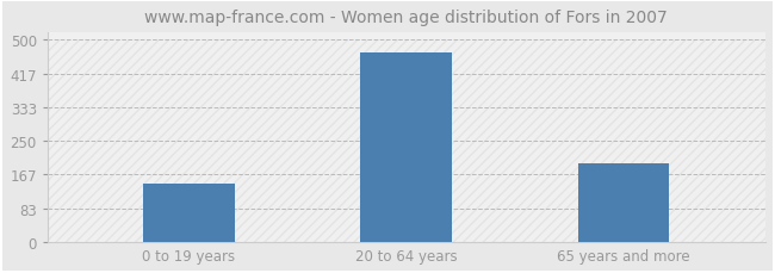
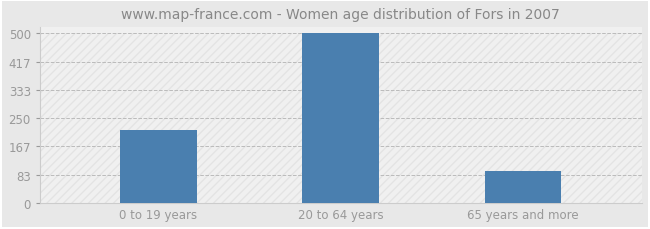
0 to 19 years: 145 -> 215
20 to 64 years: 470 -> 500
65 years and more: 195 -> 95
